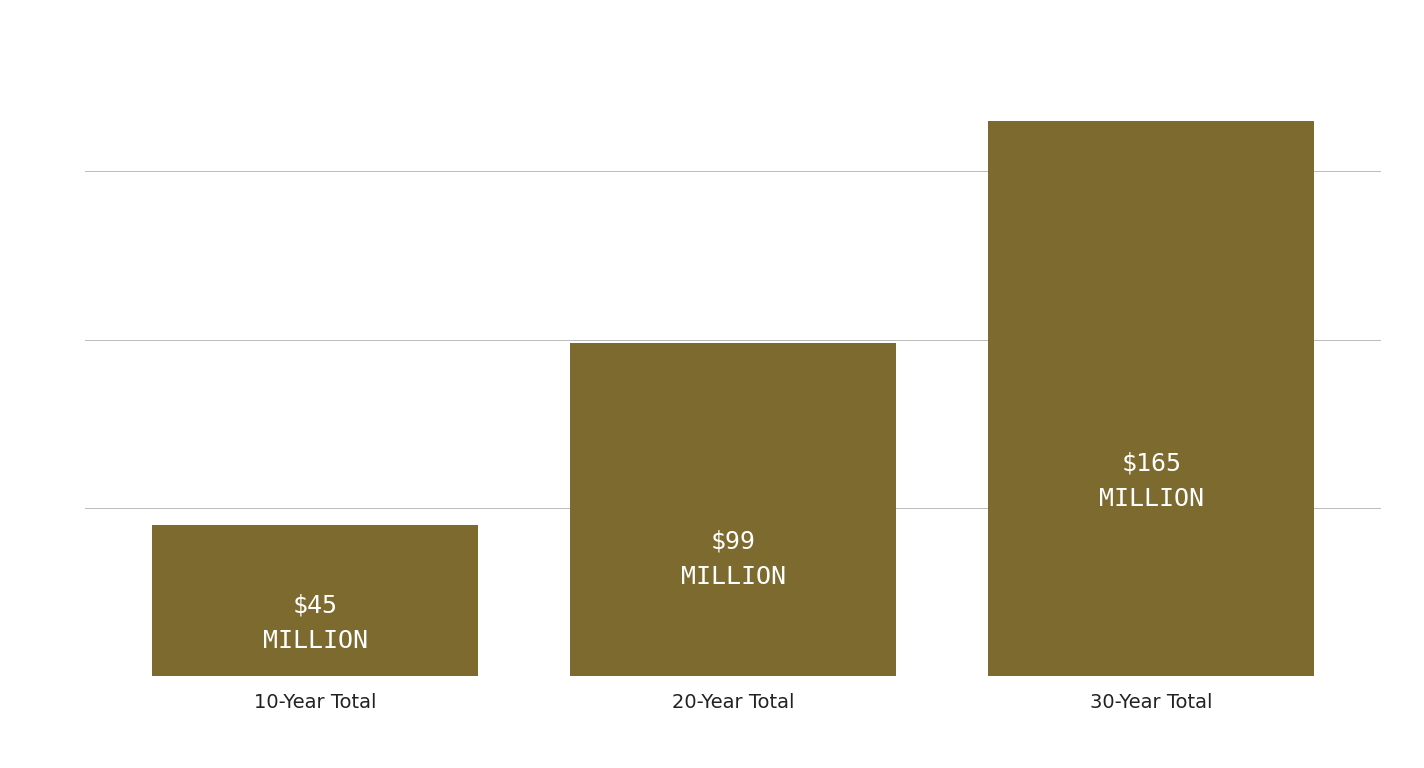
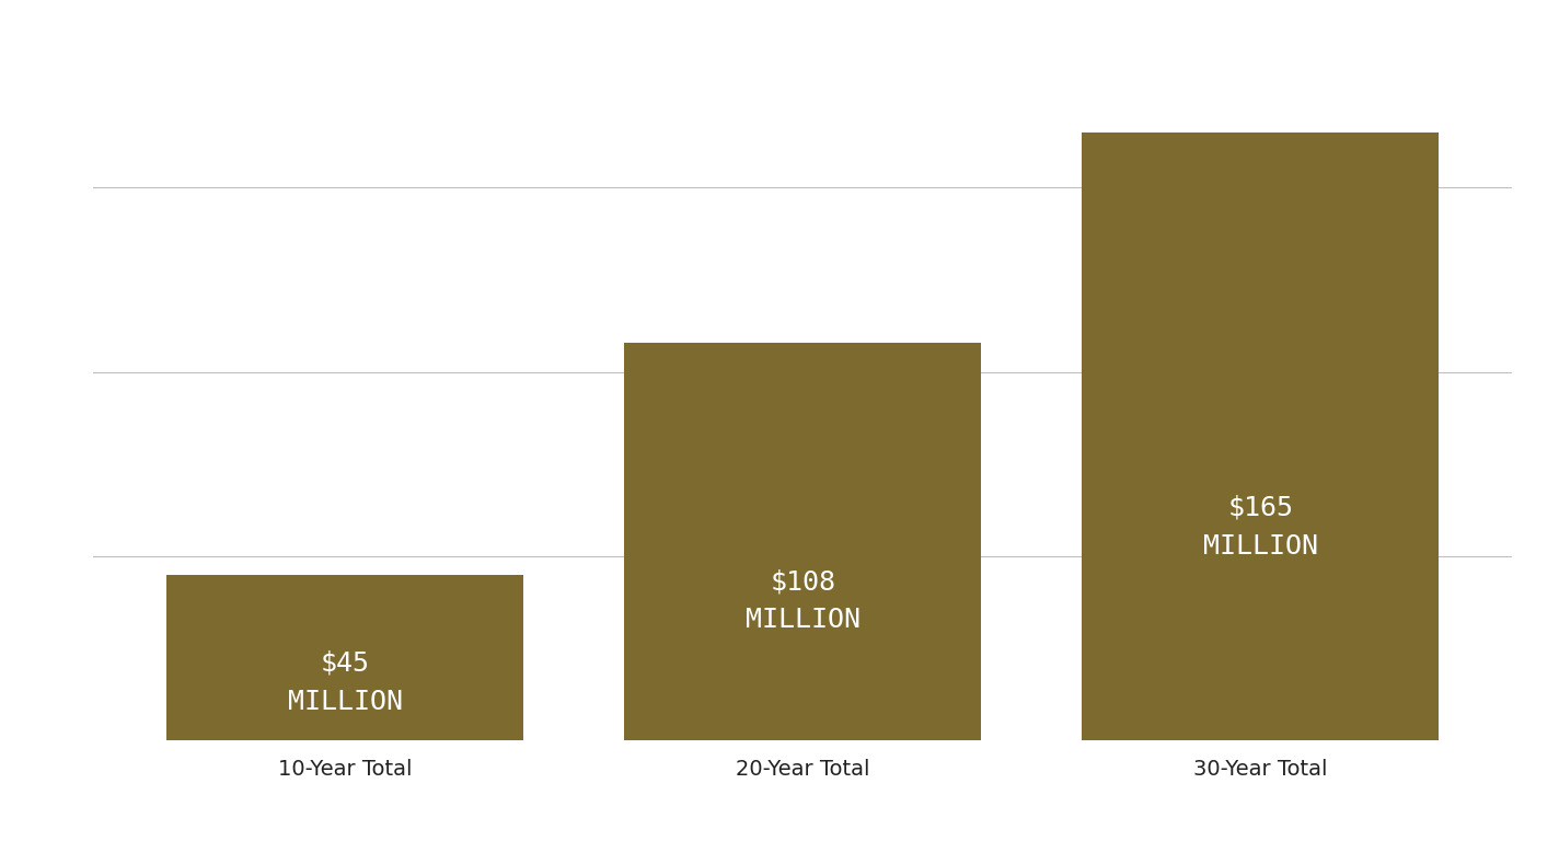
20-Year Total: $99 -> $108
